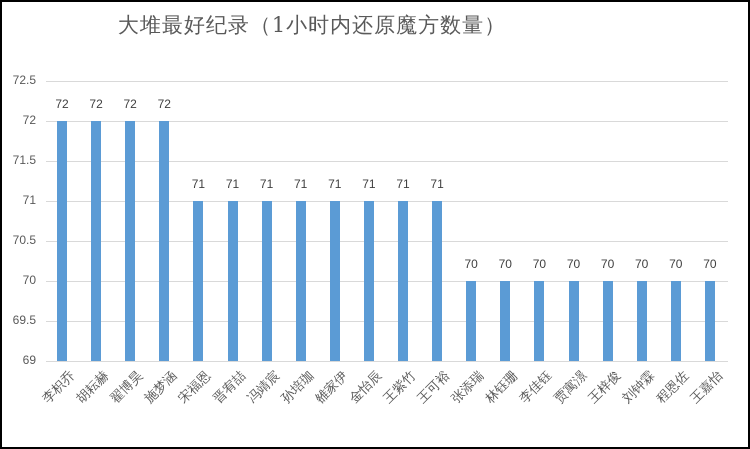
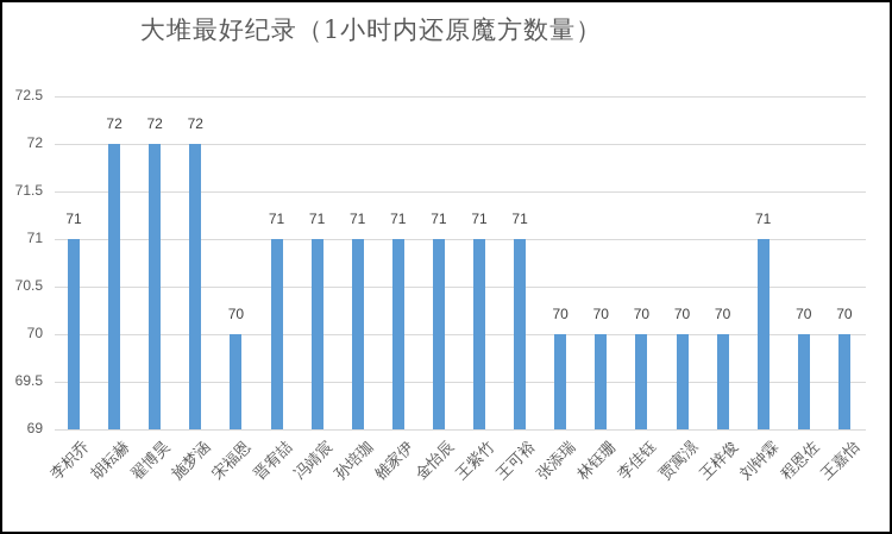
李枳乔: 72 -> 71
宋福恩: 71 -> 70
刘钟霖: 70 -> 71
